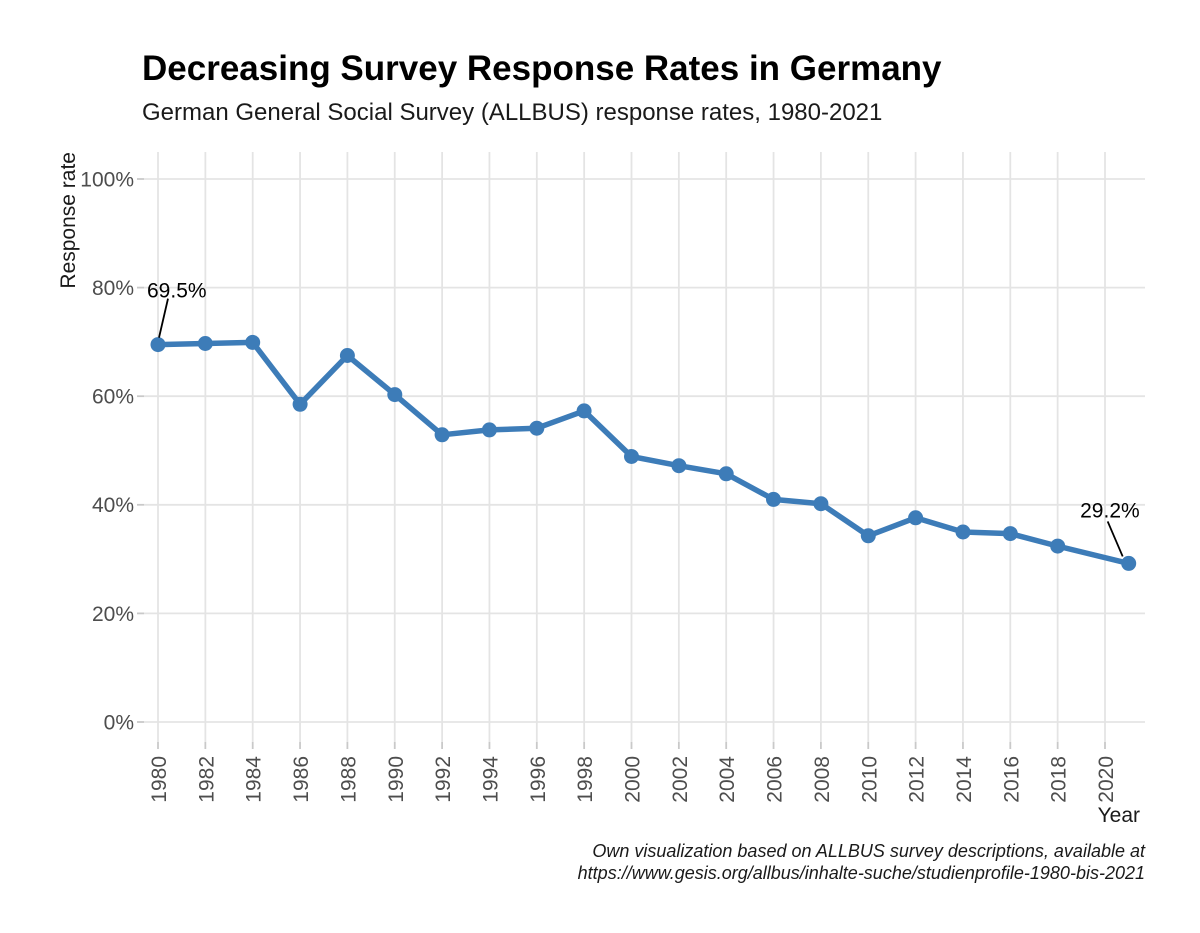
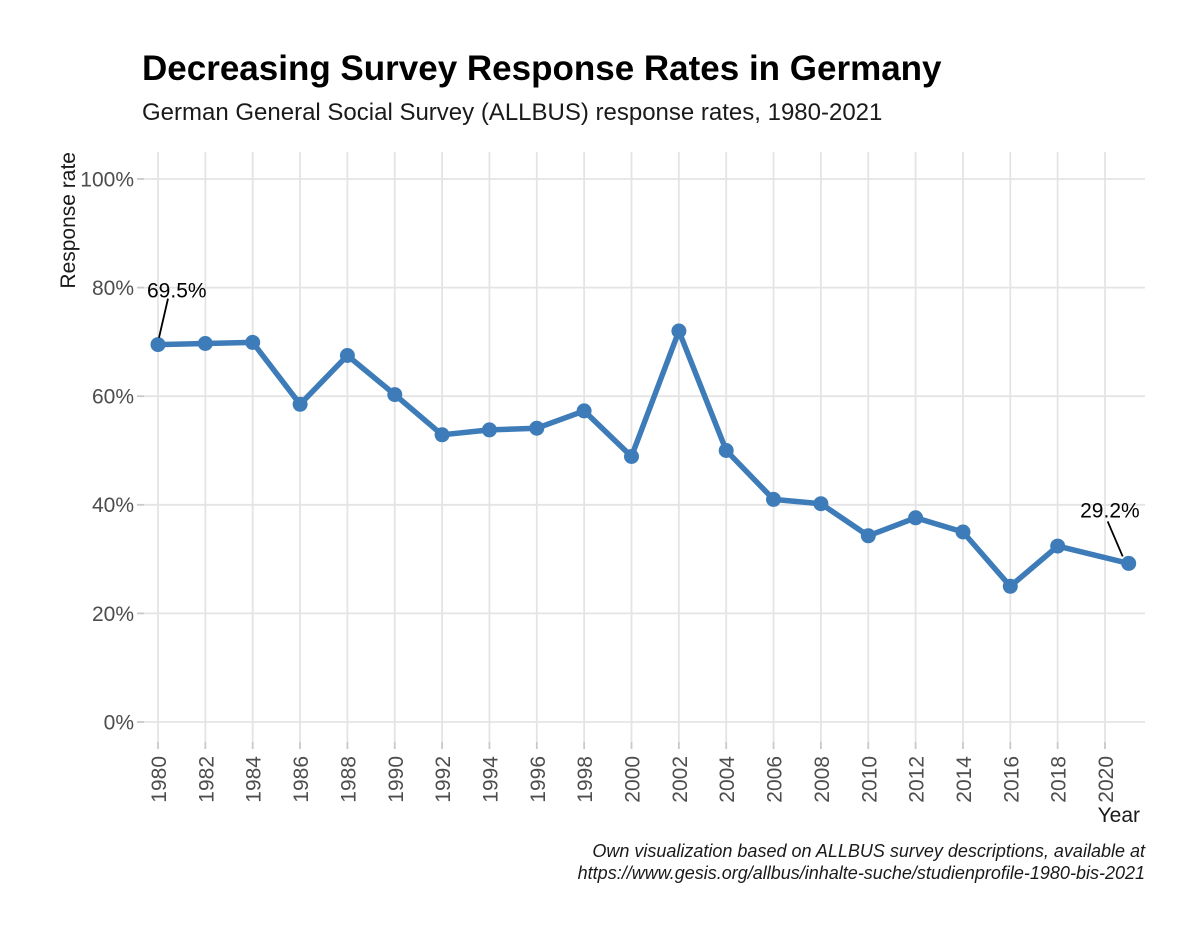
2002: 47% -> 72%
2004: 46% -> 50%
2016: 35% -> 25%
